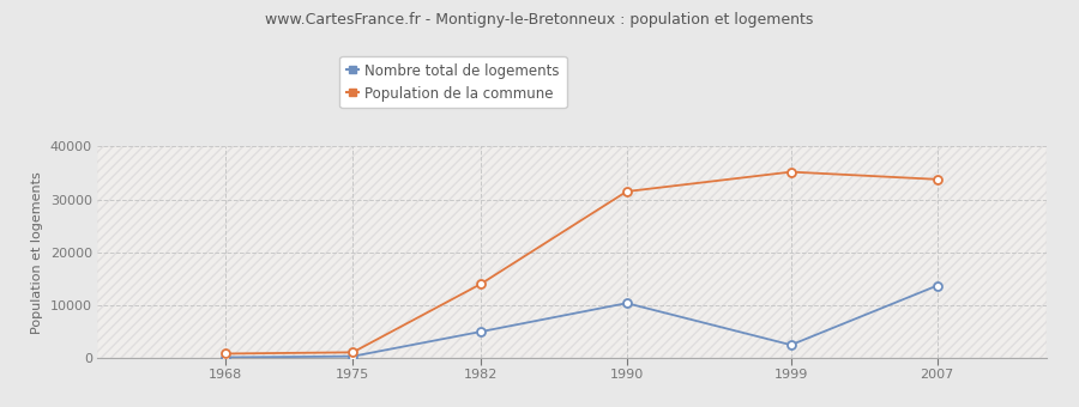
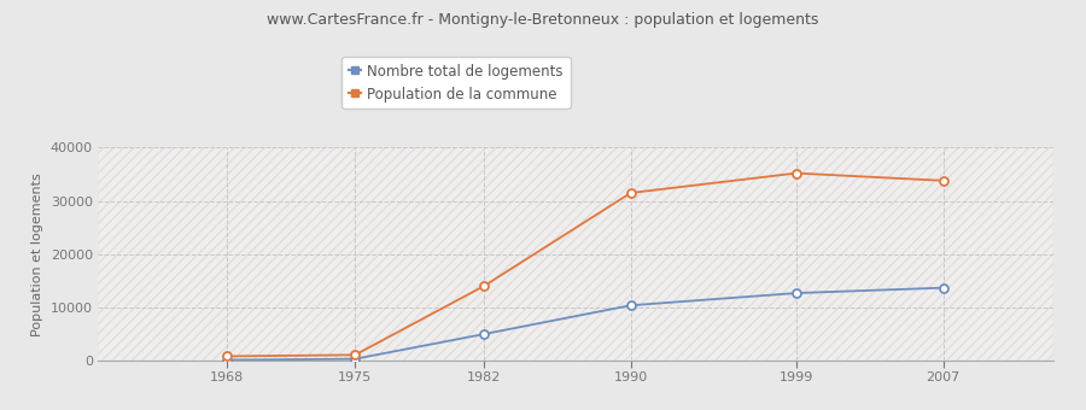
Nombre total de logements/1999: 2500 -> 12700
